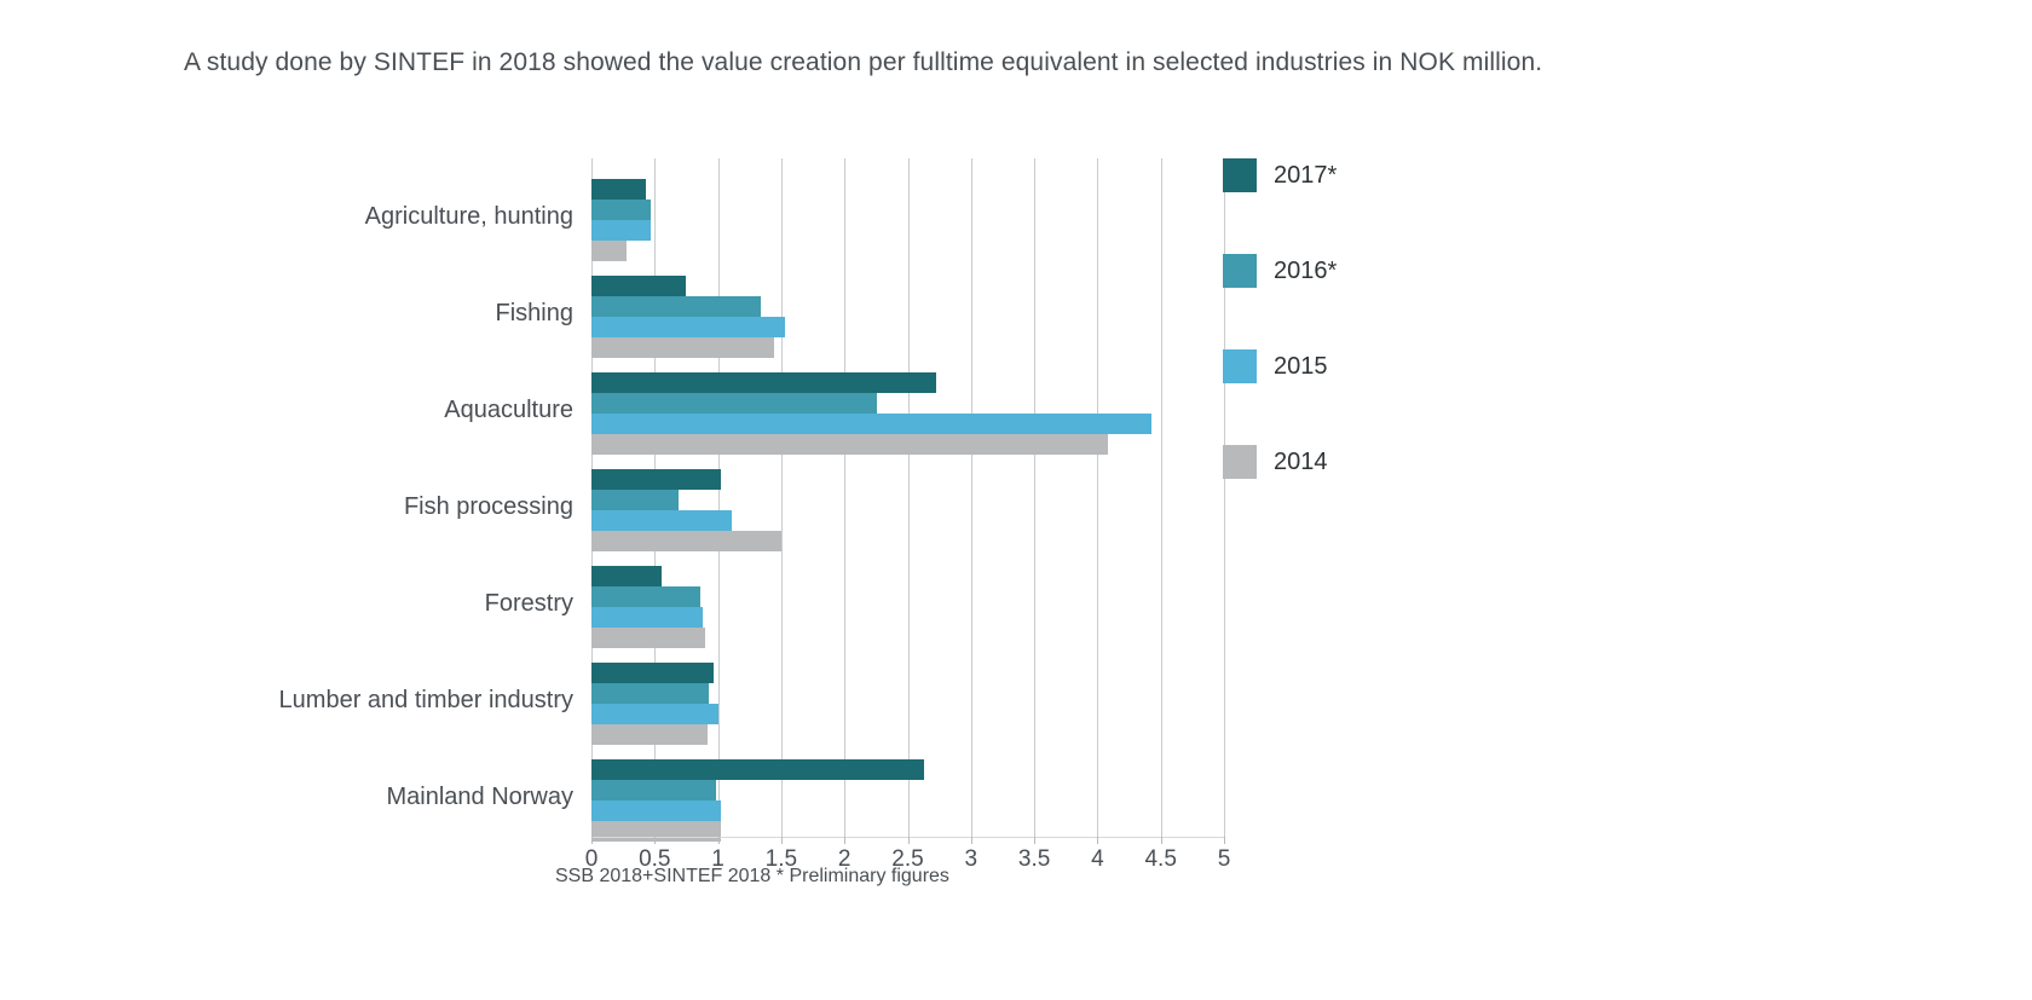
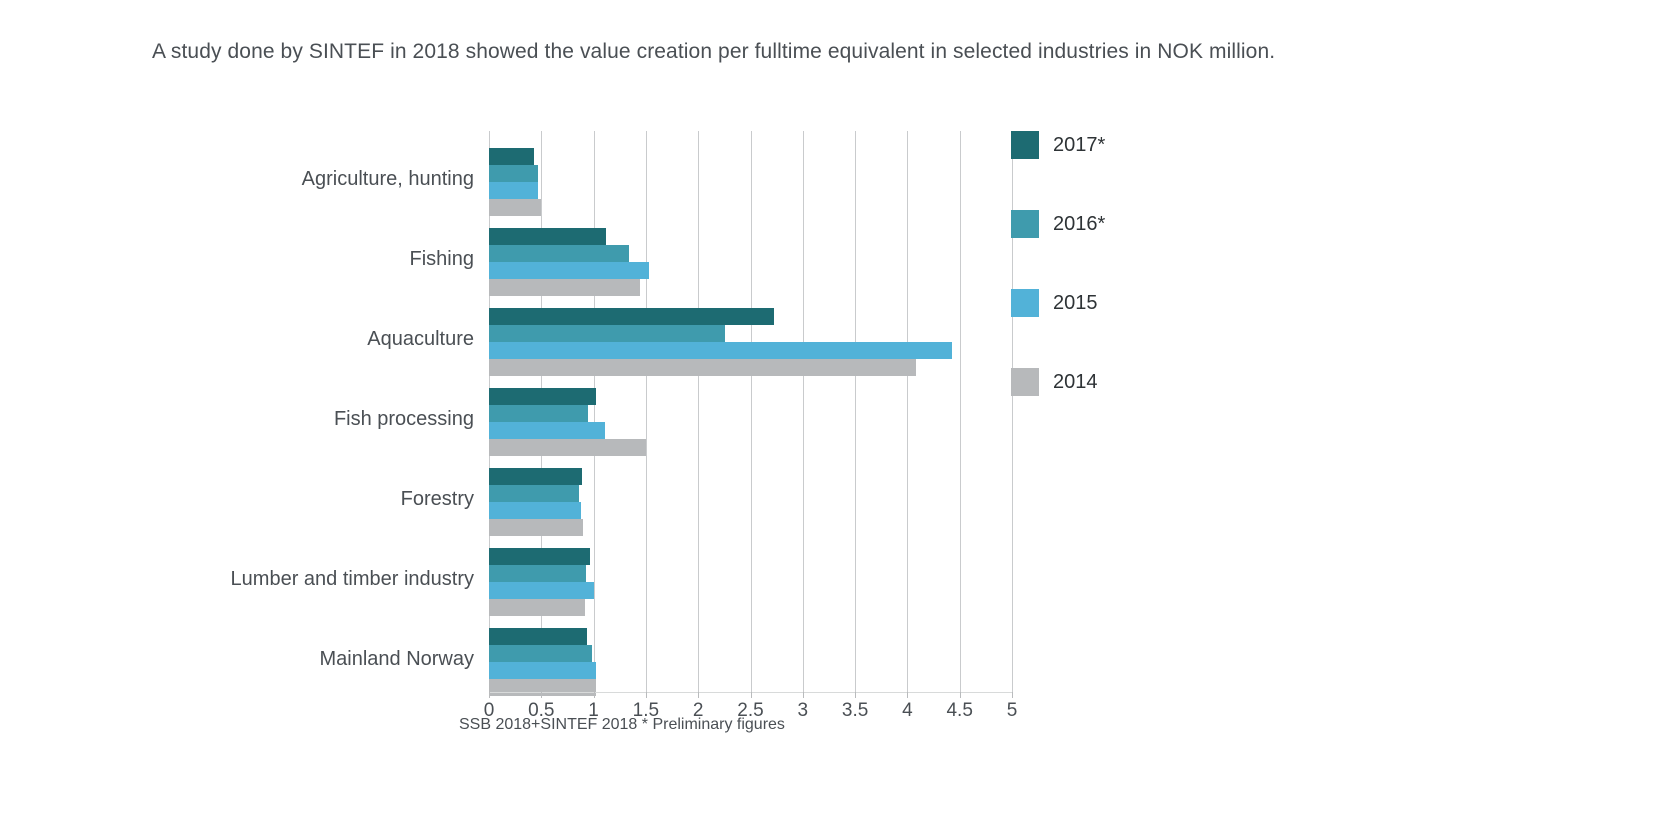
2014/Agriculture, hunting: 0.28 -> 0.50
2017*/Fishing: 0.75 -> 1.12
2016*/Fish processing: 0.69 -> 0.95
2017*/Forestry: 0.55 -> 0.89
2017*/Mainland Norway: 2.63 -> 0.94
